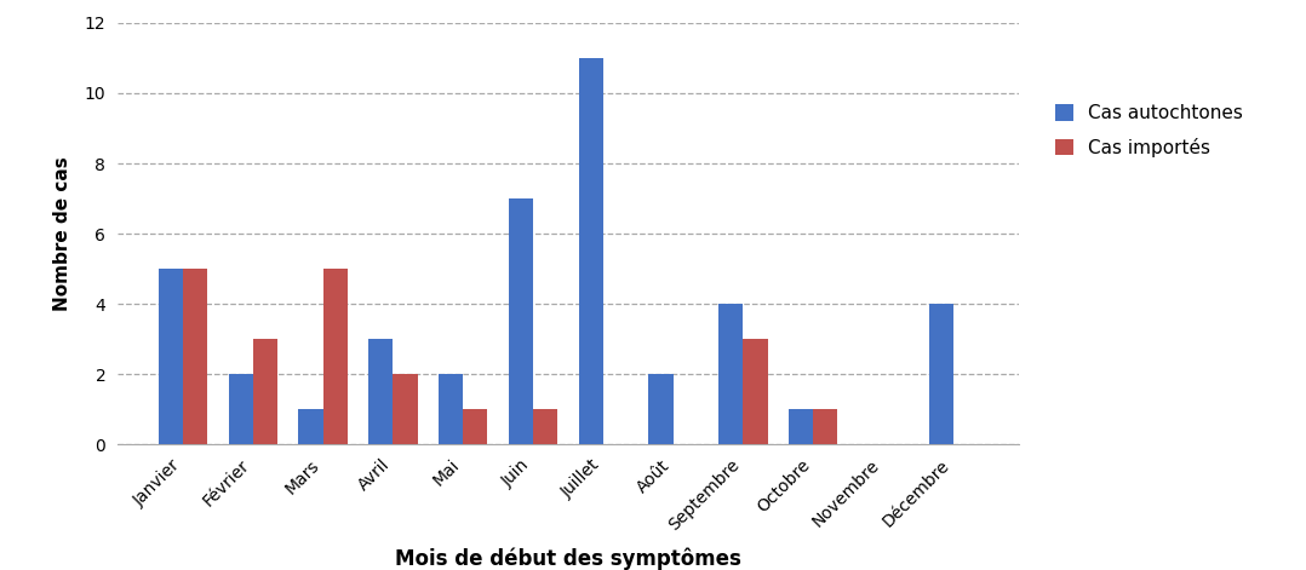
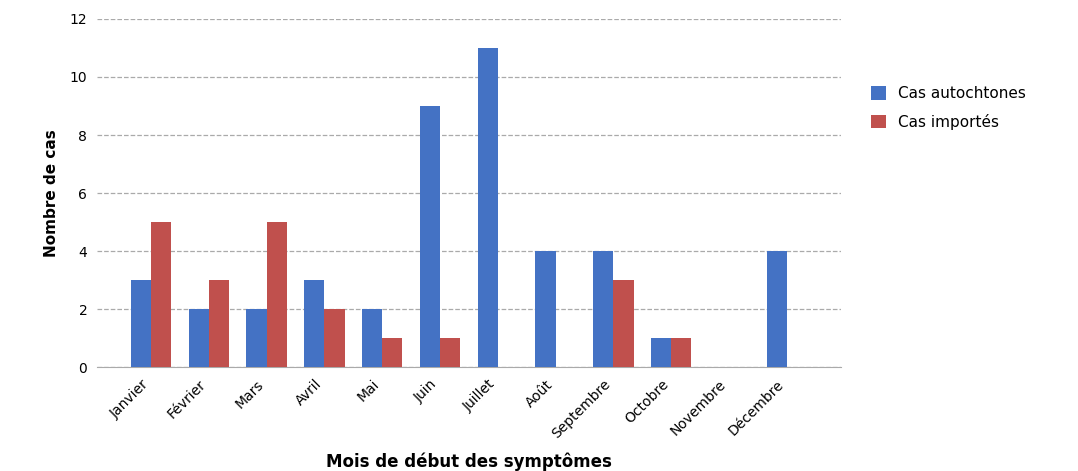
Cas autochtones/Janvier: 5 -> 3
Cas autochtones/Mars: 1 -> 2
Cas autochtones/Juin: 7 -> 9
Cas autochtones/Août: 2 -> 4
